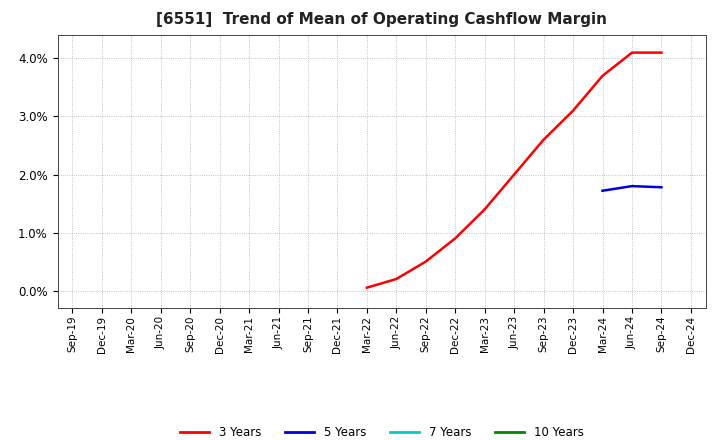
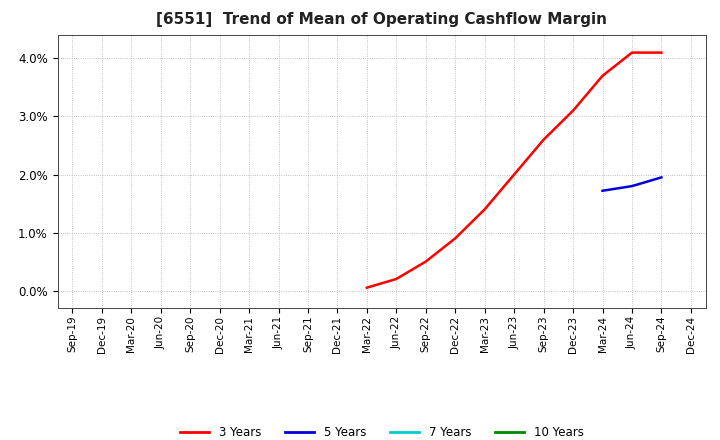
5 Years/Sep-24: 1.78% -> 1.95%
